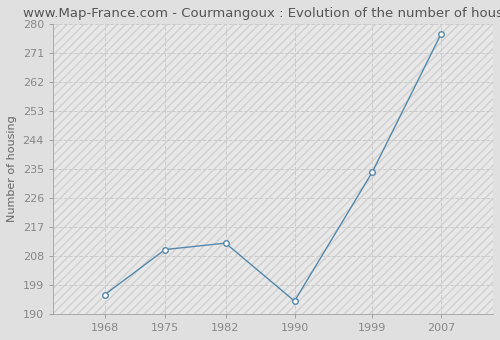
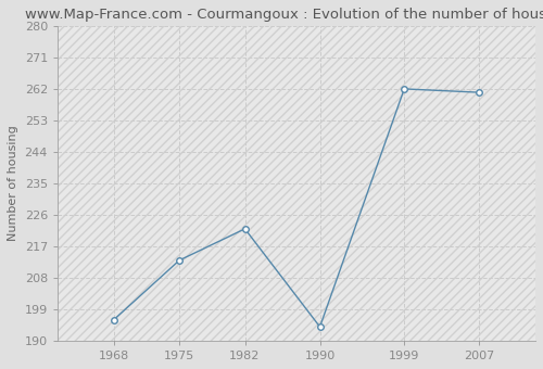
1975: 210 -> 213
1982: 212 -> 222
1999: 234 -> 262
2007: 277 -> 261
